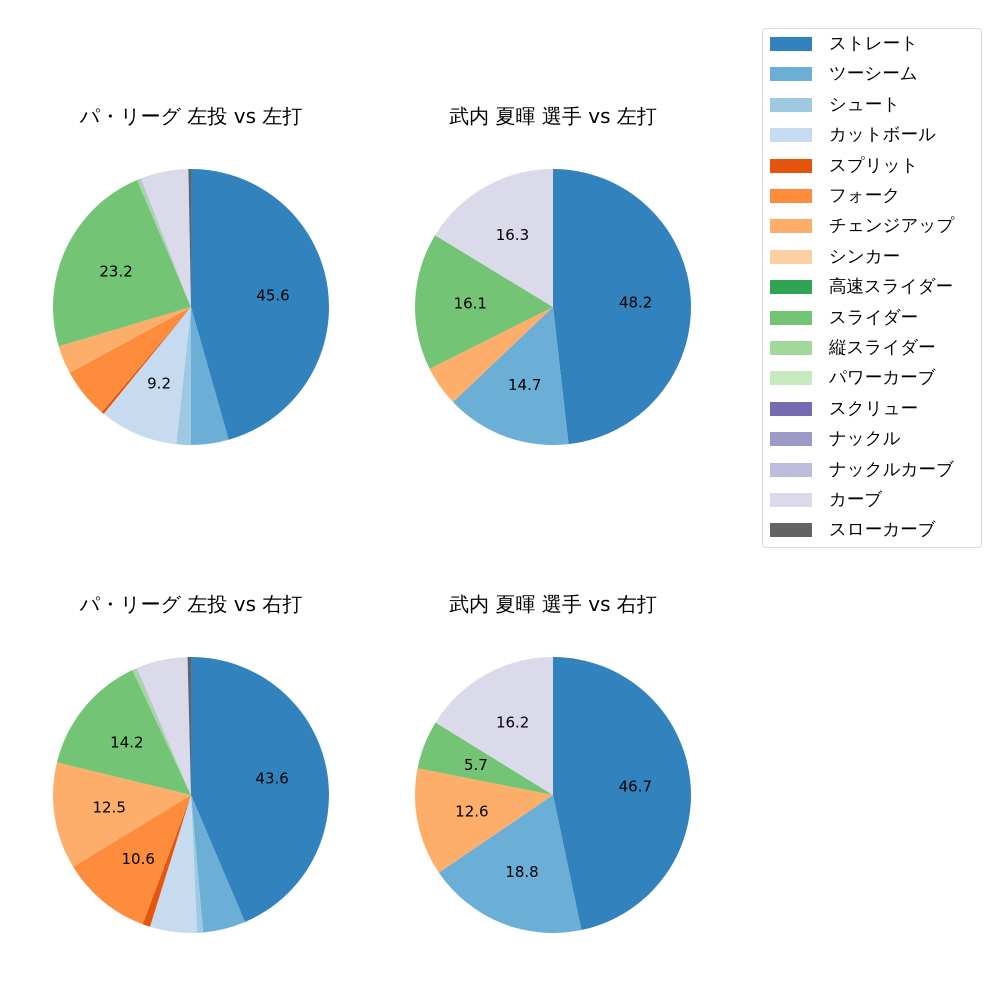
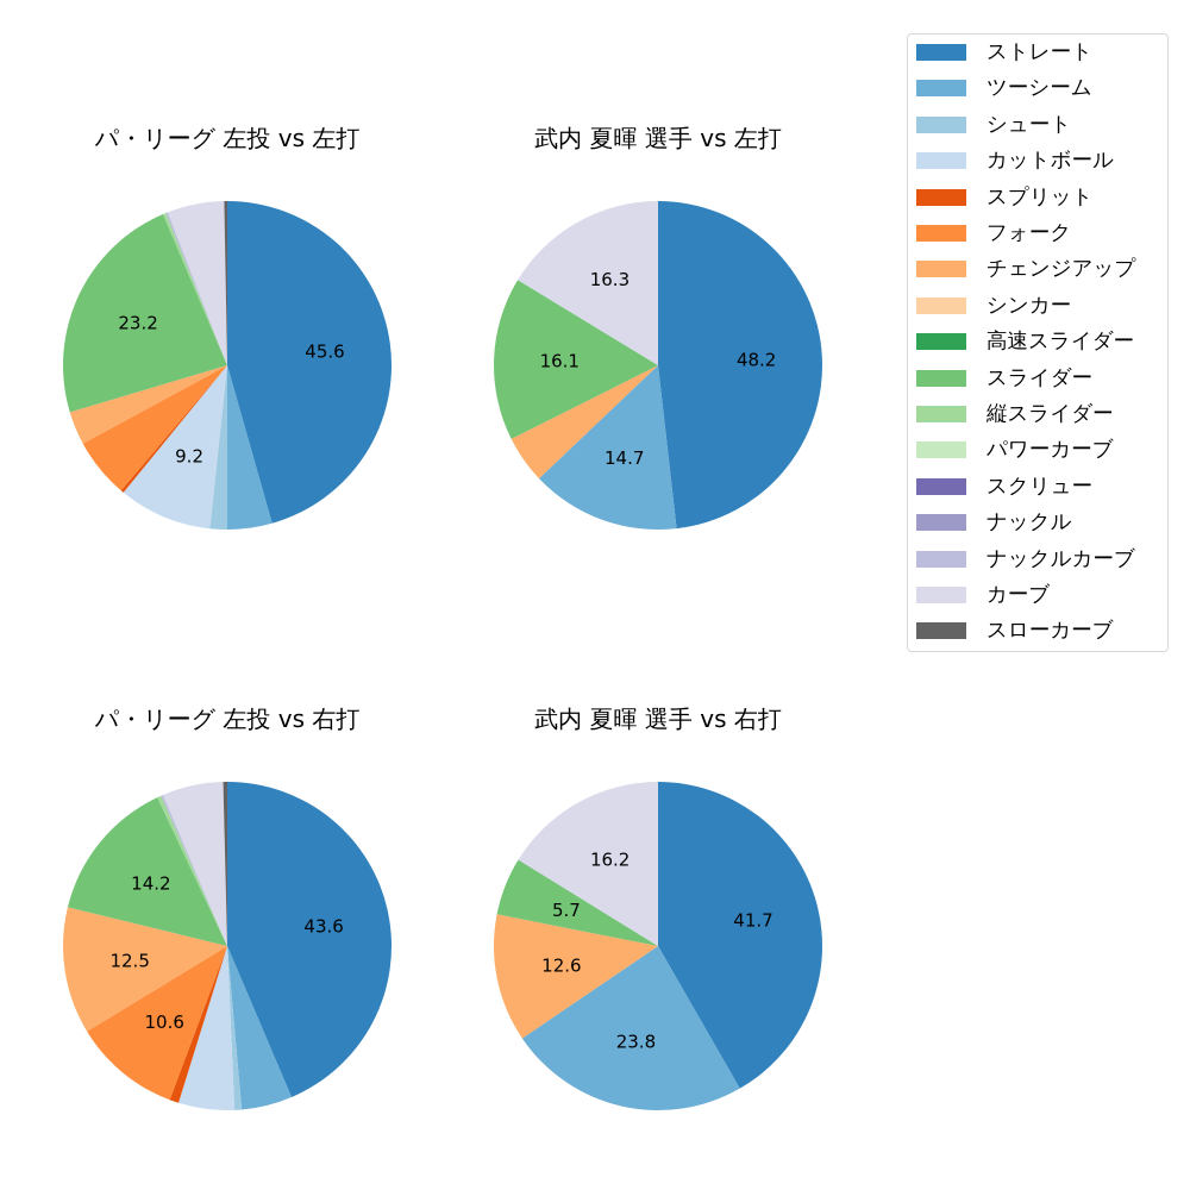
武内 夏暉 選手 vs 右打/ストレート: 46.7 -> 41.7
武内 夏暉 選手 vs 右打/ツーシーム: 18.8 -> 23.8
